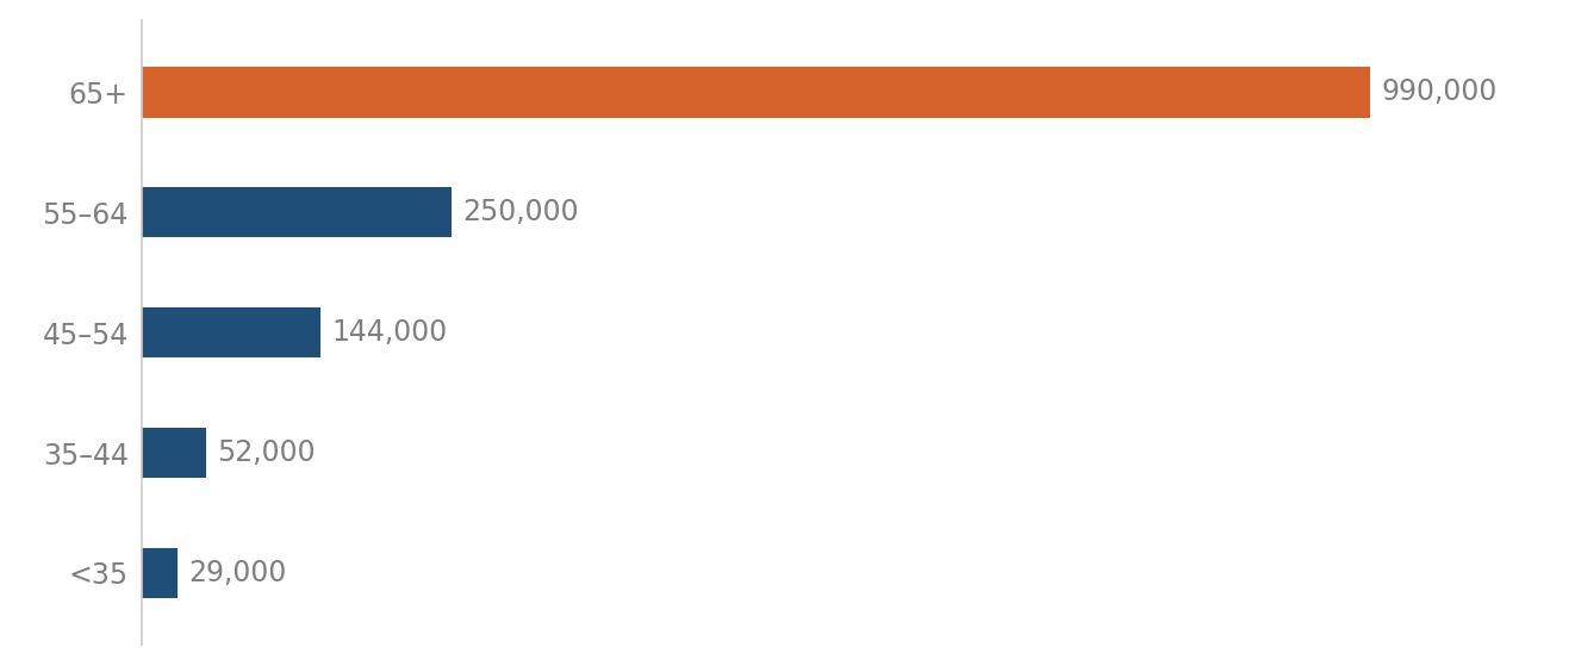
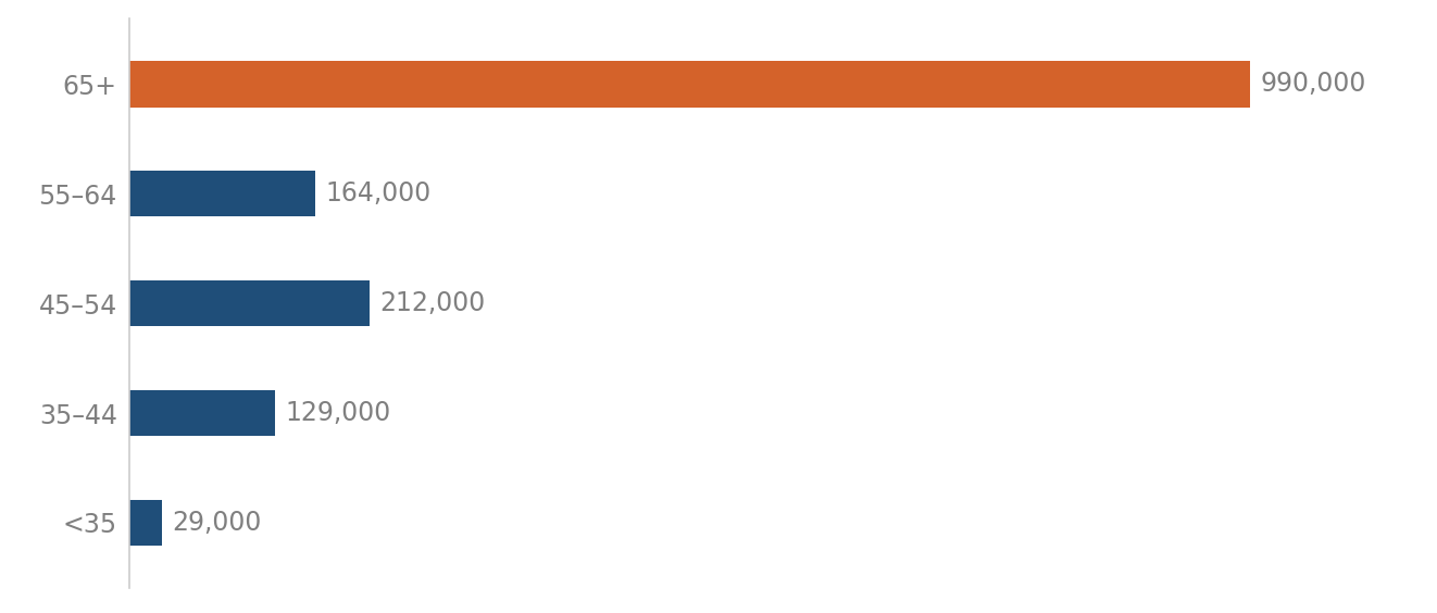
55–64: 250,000 -> 164,000
45–54: 144,000 -> 212,000
35–44: 52,000 -> 129,000
